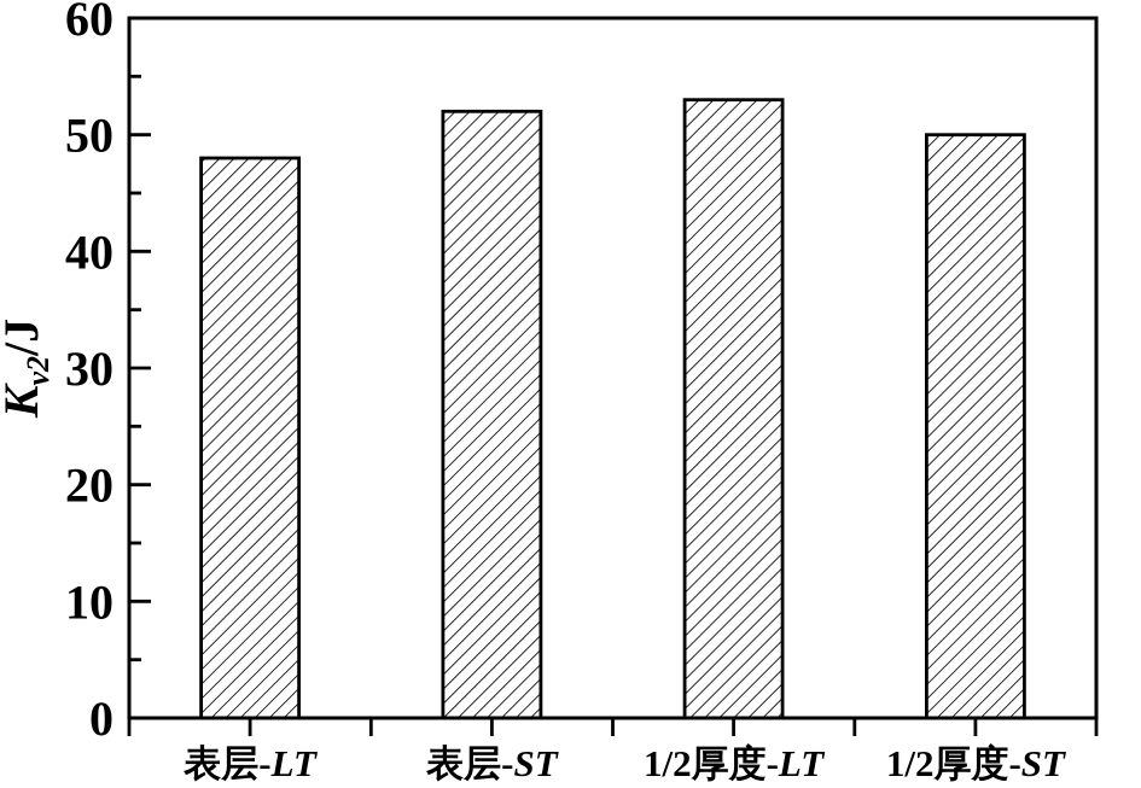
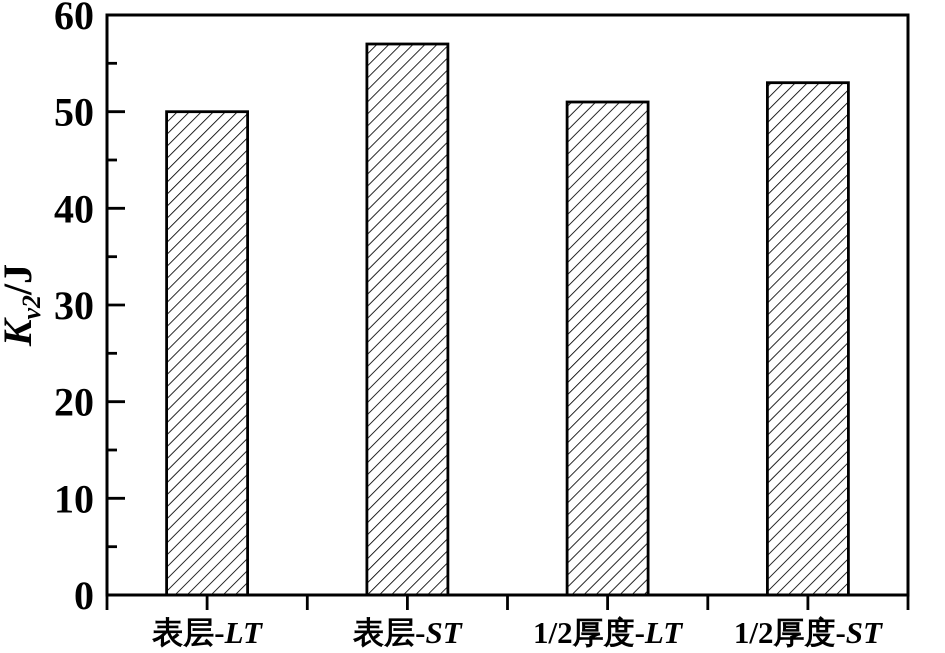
表层-LT: 48 -> 50
表层-ST: 52 -> 57
1/2厚度-LT: 53 -> 51
1/2厚度-ST: 50 -> 53
